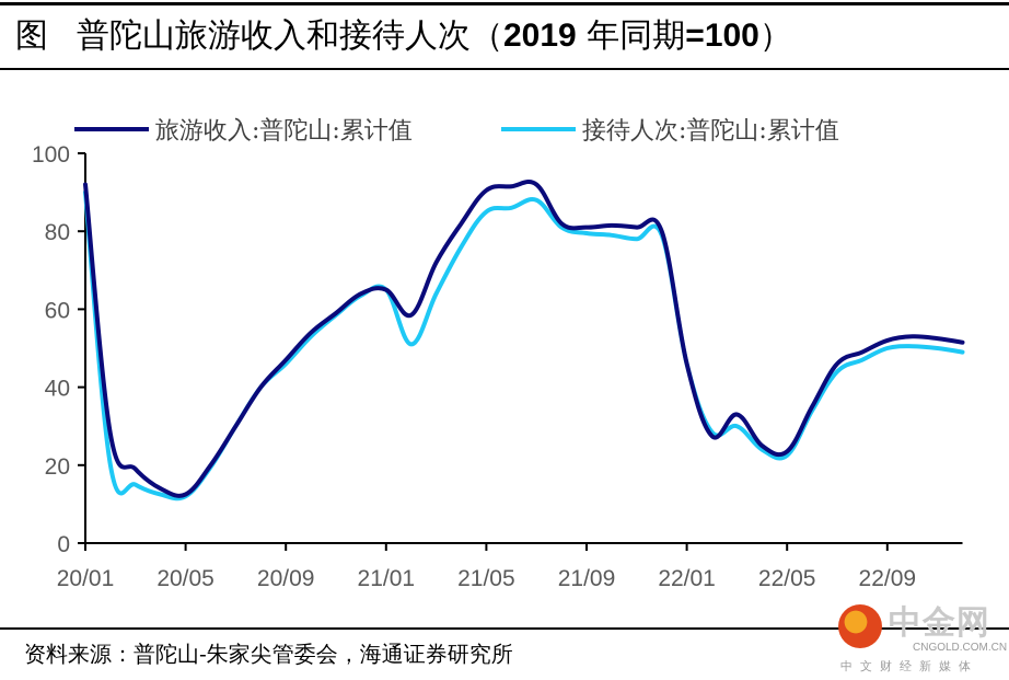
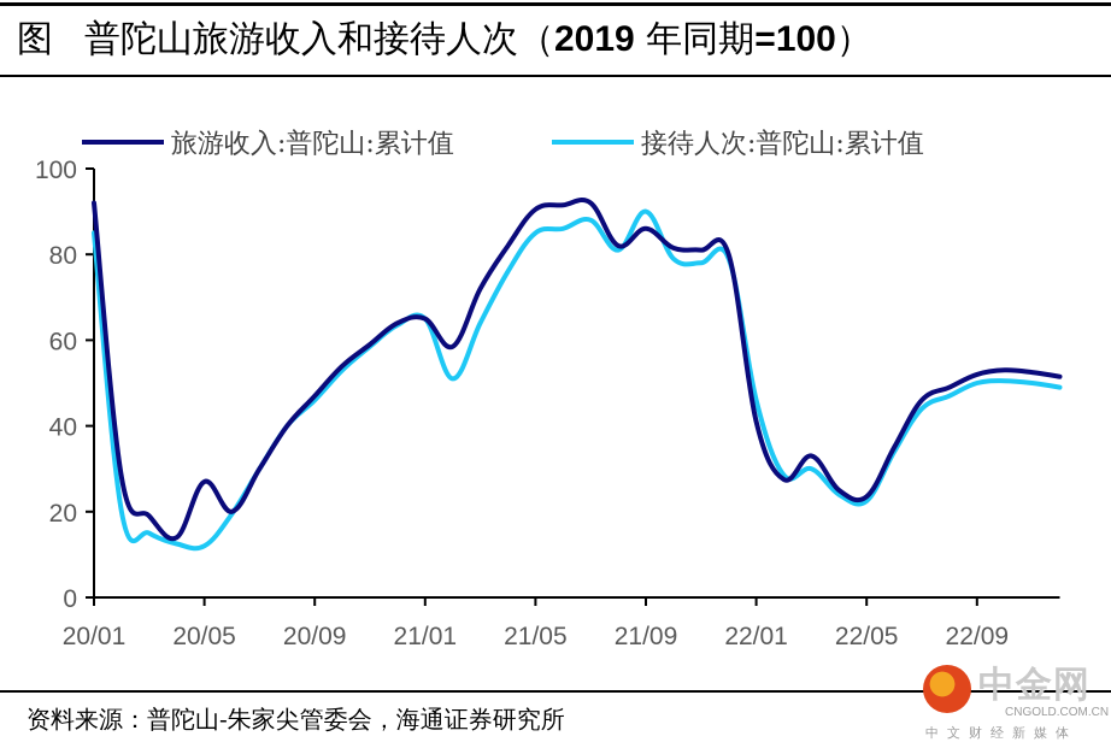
接待人次:普陀山:累计值/20/01: 90 -> 85
旅游收入:普陀山:累计值/20/05: 12 -> 27
旅游收入:普陀山:累计值/21/09: 81 -> 86
接待人次:普陀山:累计值/21/09: 80 -> 90
旅游收入:普陀山:累计值/22/01: 46 -> 41
